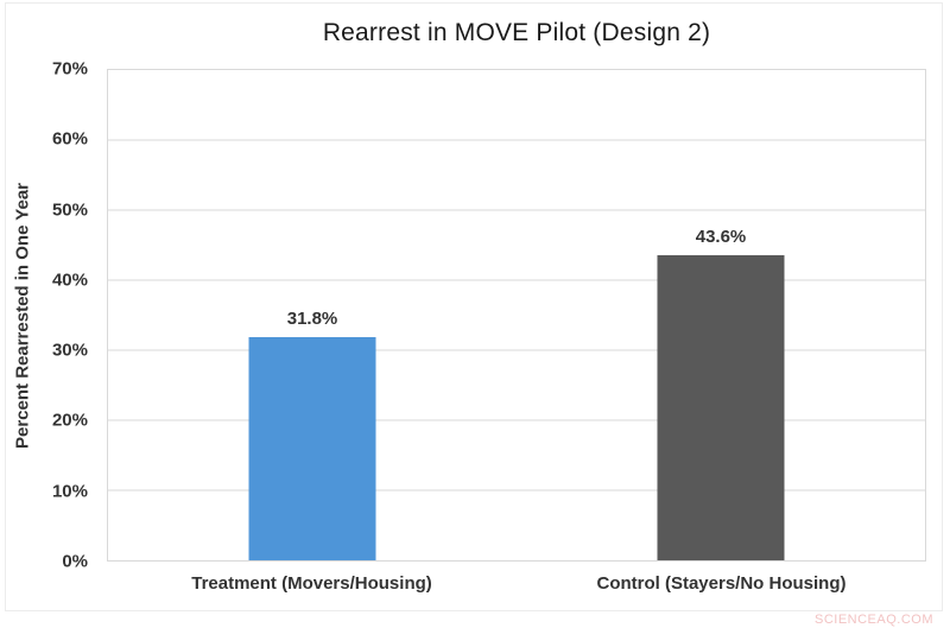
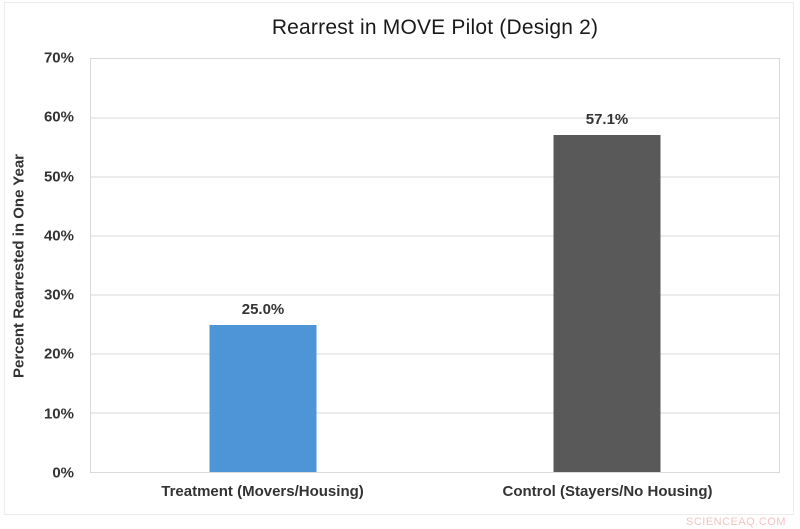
Treatment (Movers/Housing): 31.8% -> 25.0%
Control (Stayers/No Housing): 43.6% -> 57.1%
